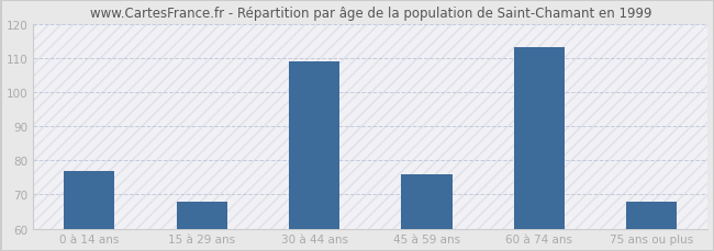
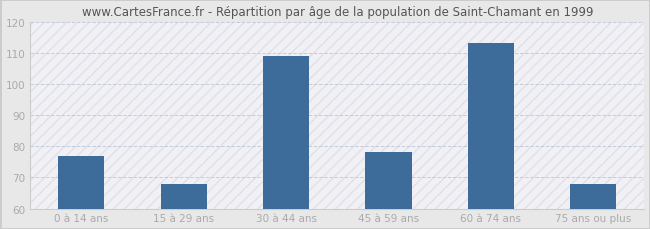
45 à 59 ans: 76 -> 78
